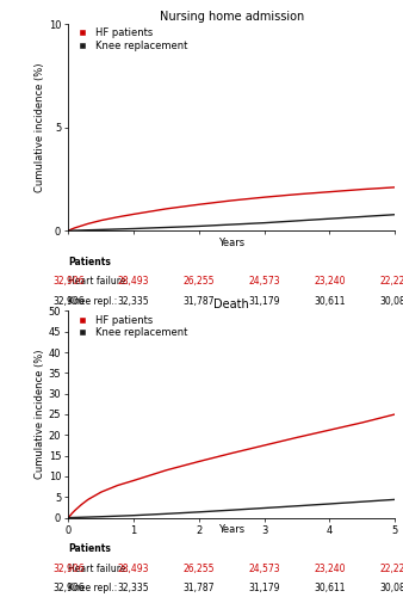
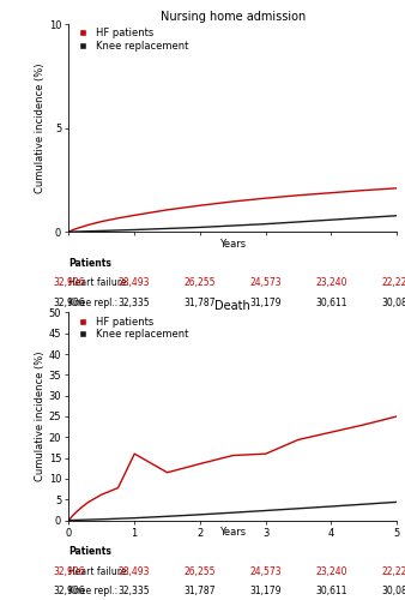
Death/HF patients/1: 9.0 -> 16.0
Death/HF patients/3: 17.5 -> 16.0
